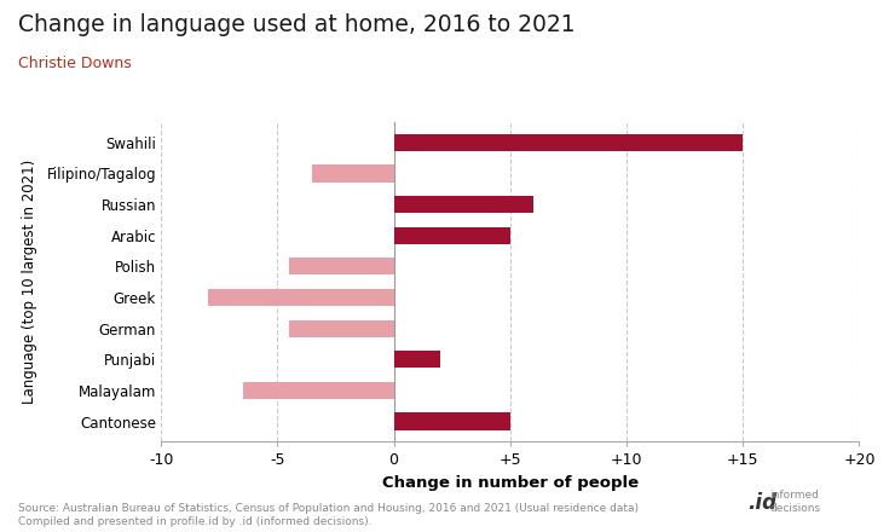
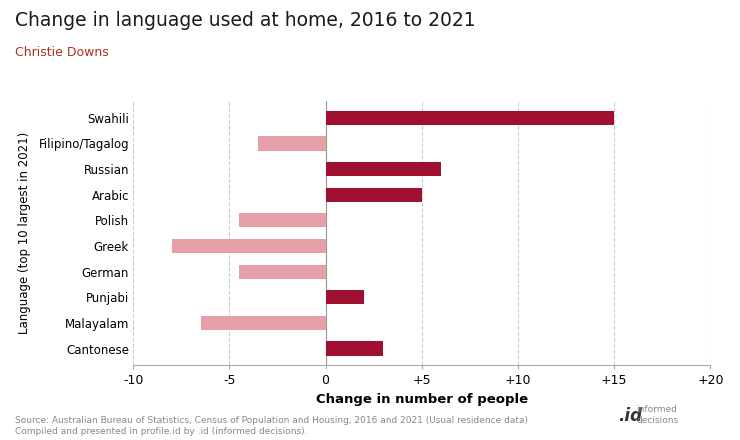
Cantonese: 5.0 -> 3.0
